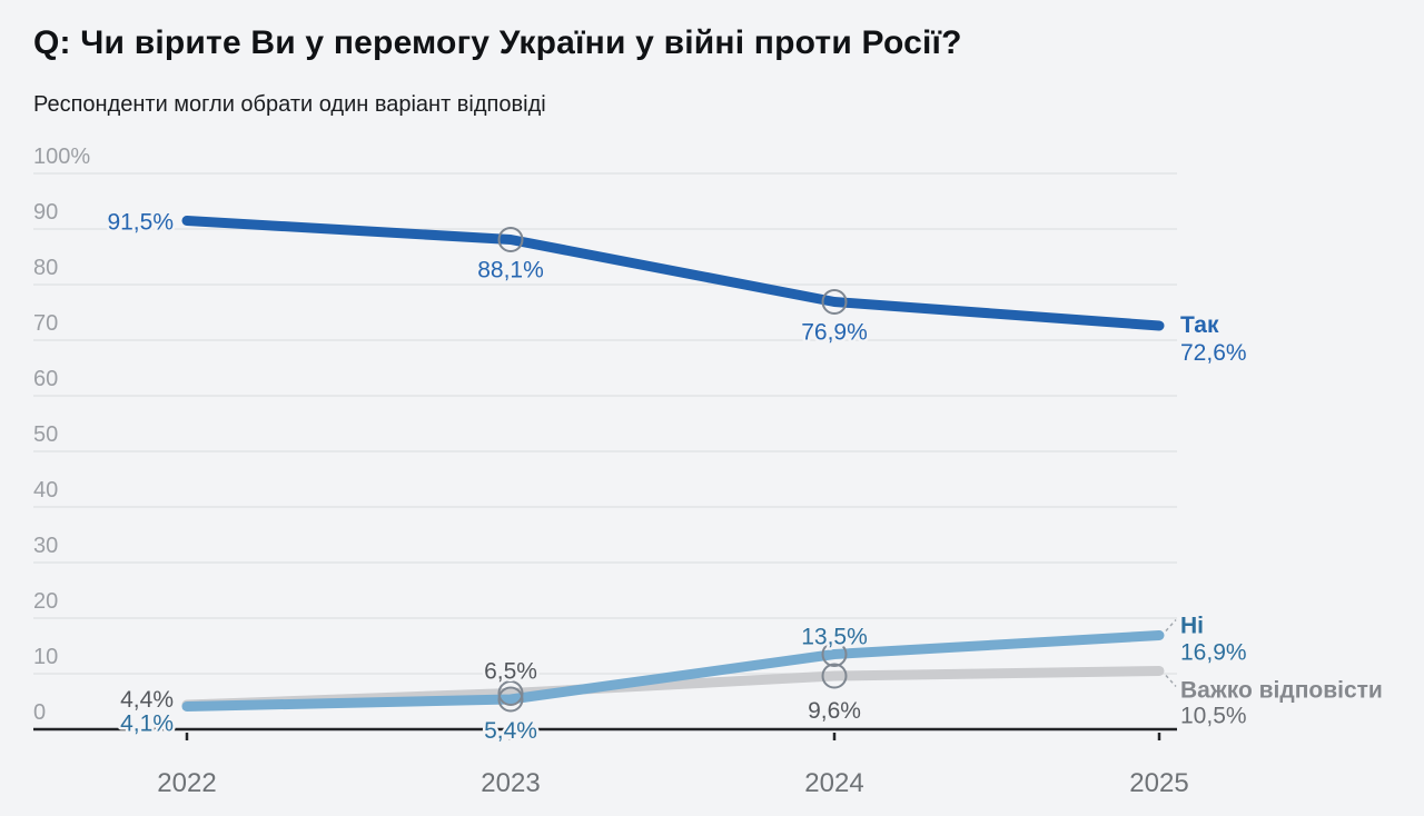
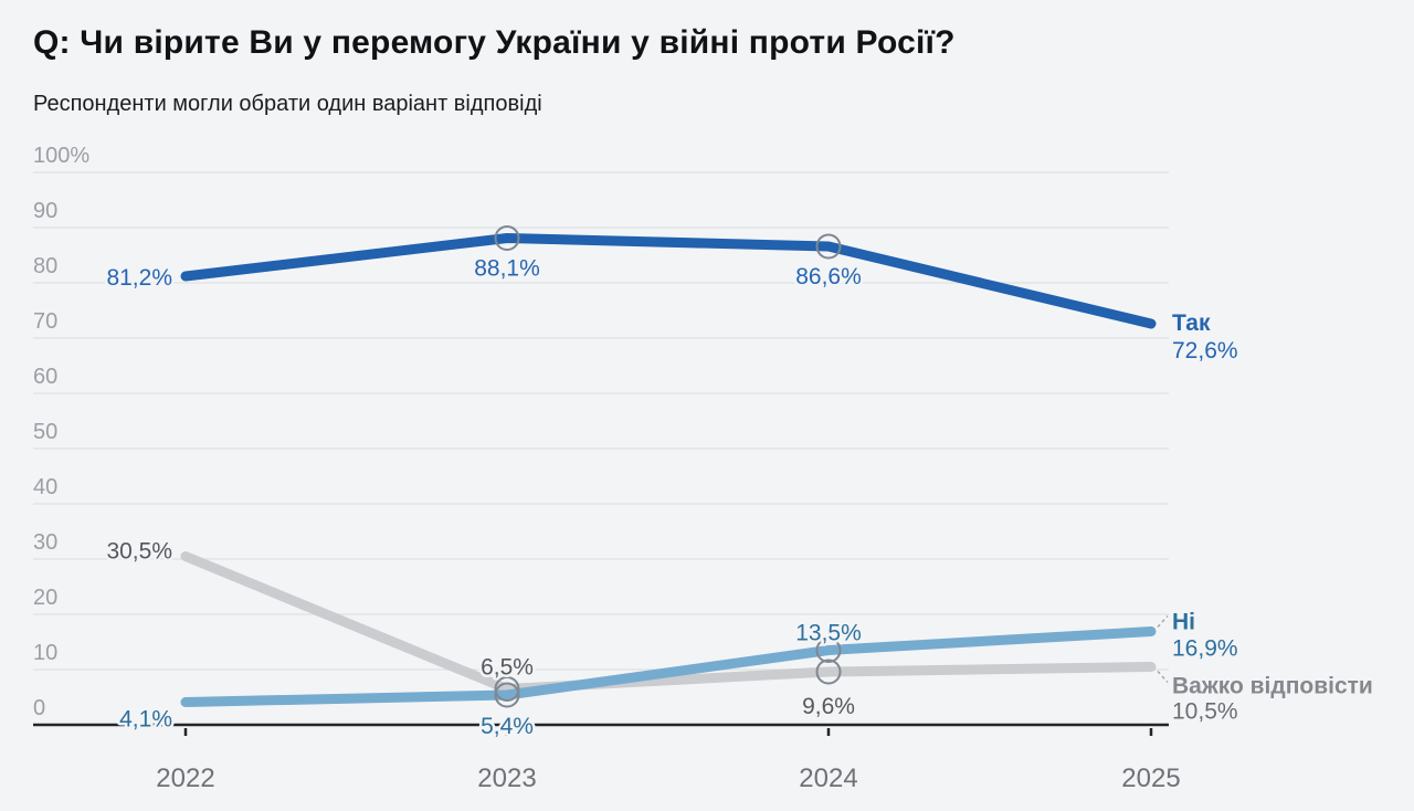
Так/2022: 91,5% -> 81,2%
Важко відповісти/2022: 4,4% -> 30,5%
Так/2024: 76,9% -> 86,6%
